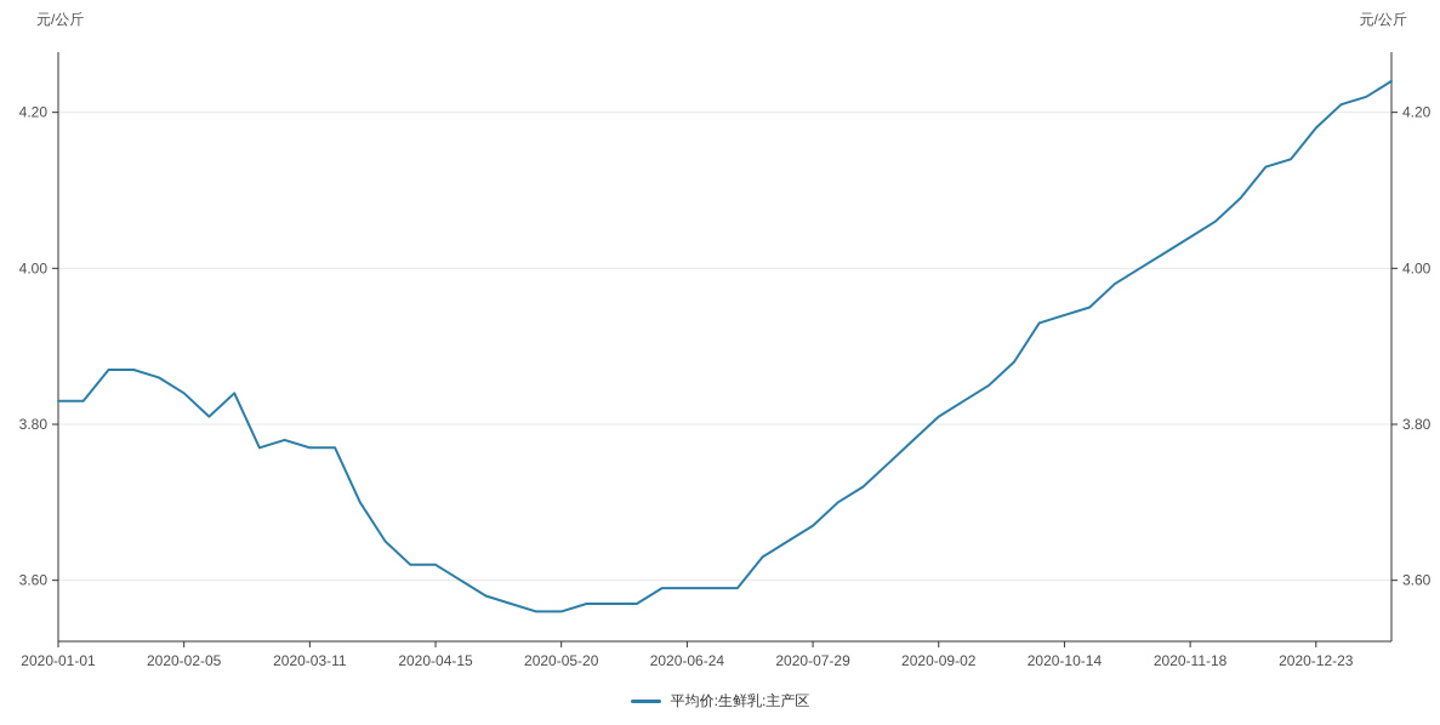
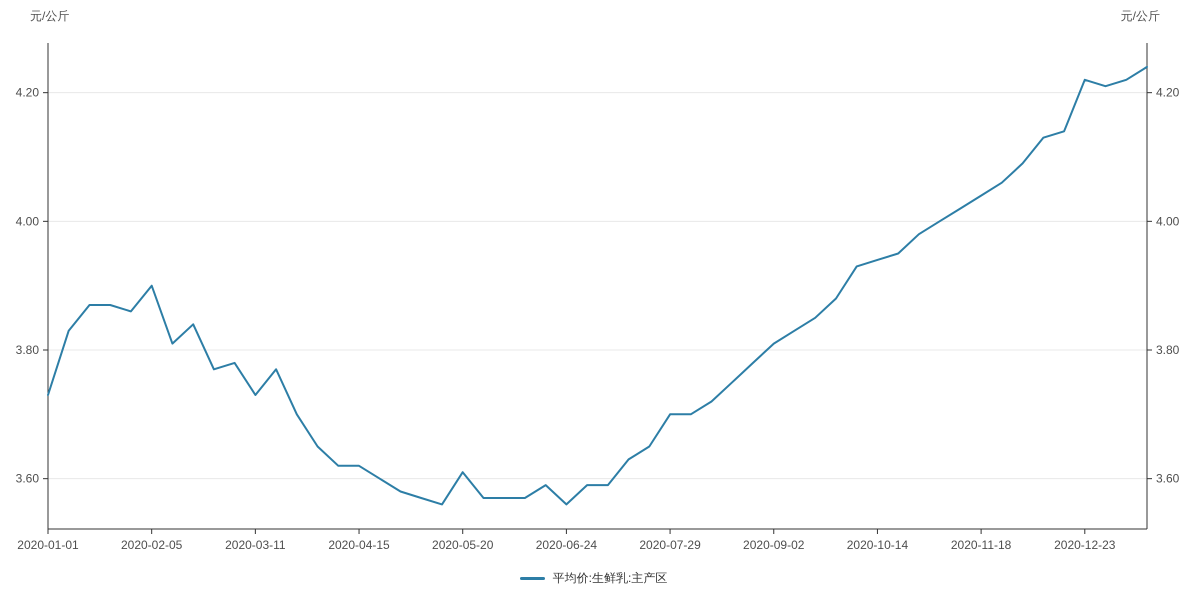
2020-01-01: 3.83 -> 3.73
2020-02-05: 3.84 -> 3.90
2020-03-11: 3.77 -> 3.73
2020-05-20: 3.56 -> 3.61
2020-06-24: 3.59 -> 3.56
2020-07-29: 3.67 -> 3.70
2020-12-23: 4.18 -> 4.22
